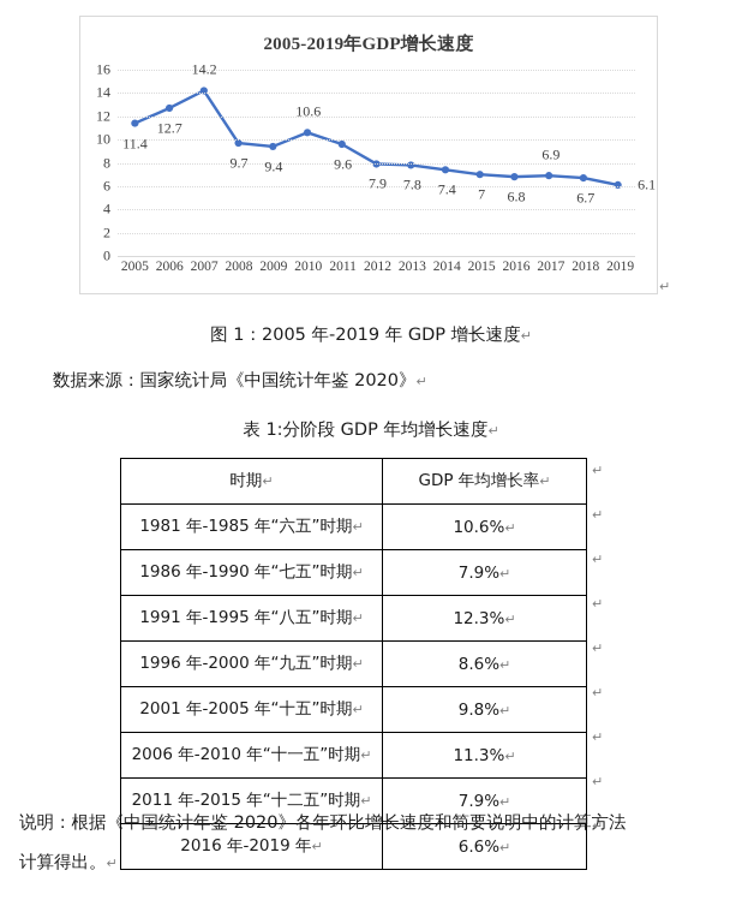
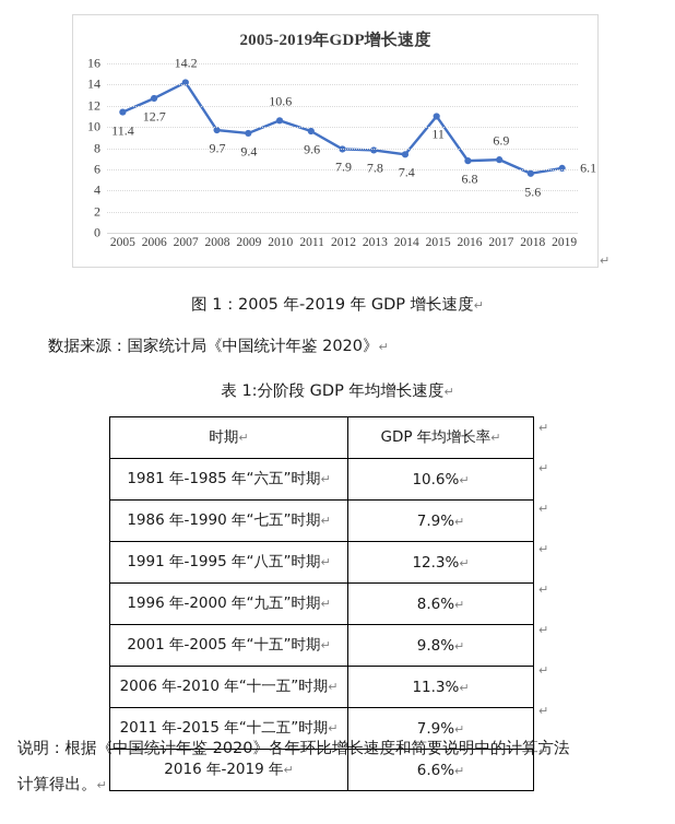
2015: 7 -> 11
2018: 6.7 -> 5.6
